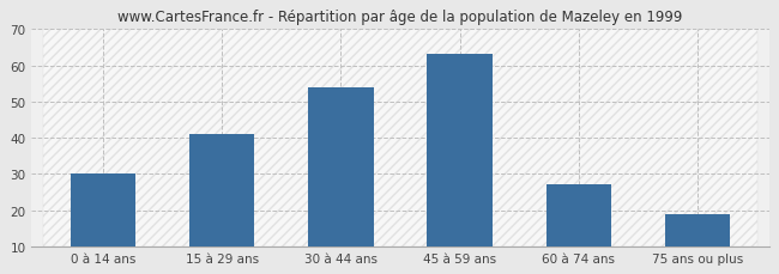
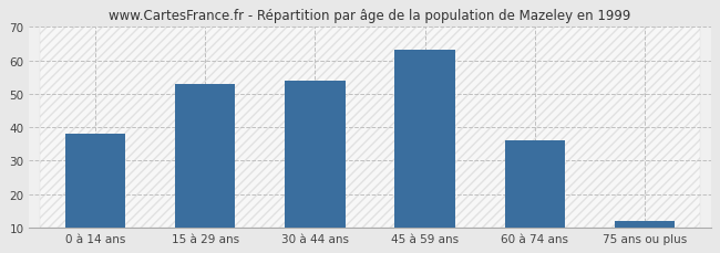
0 à 14 ans: 30 -> 38
15 à 29 ans: 41 -> 53
60 à 74 ans: 27 -> 36
75 ans ou plus: 19 -> 12
